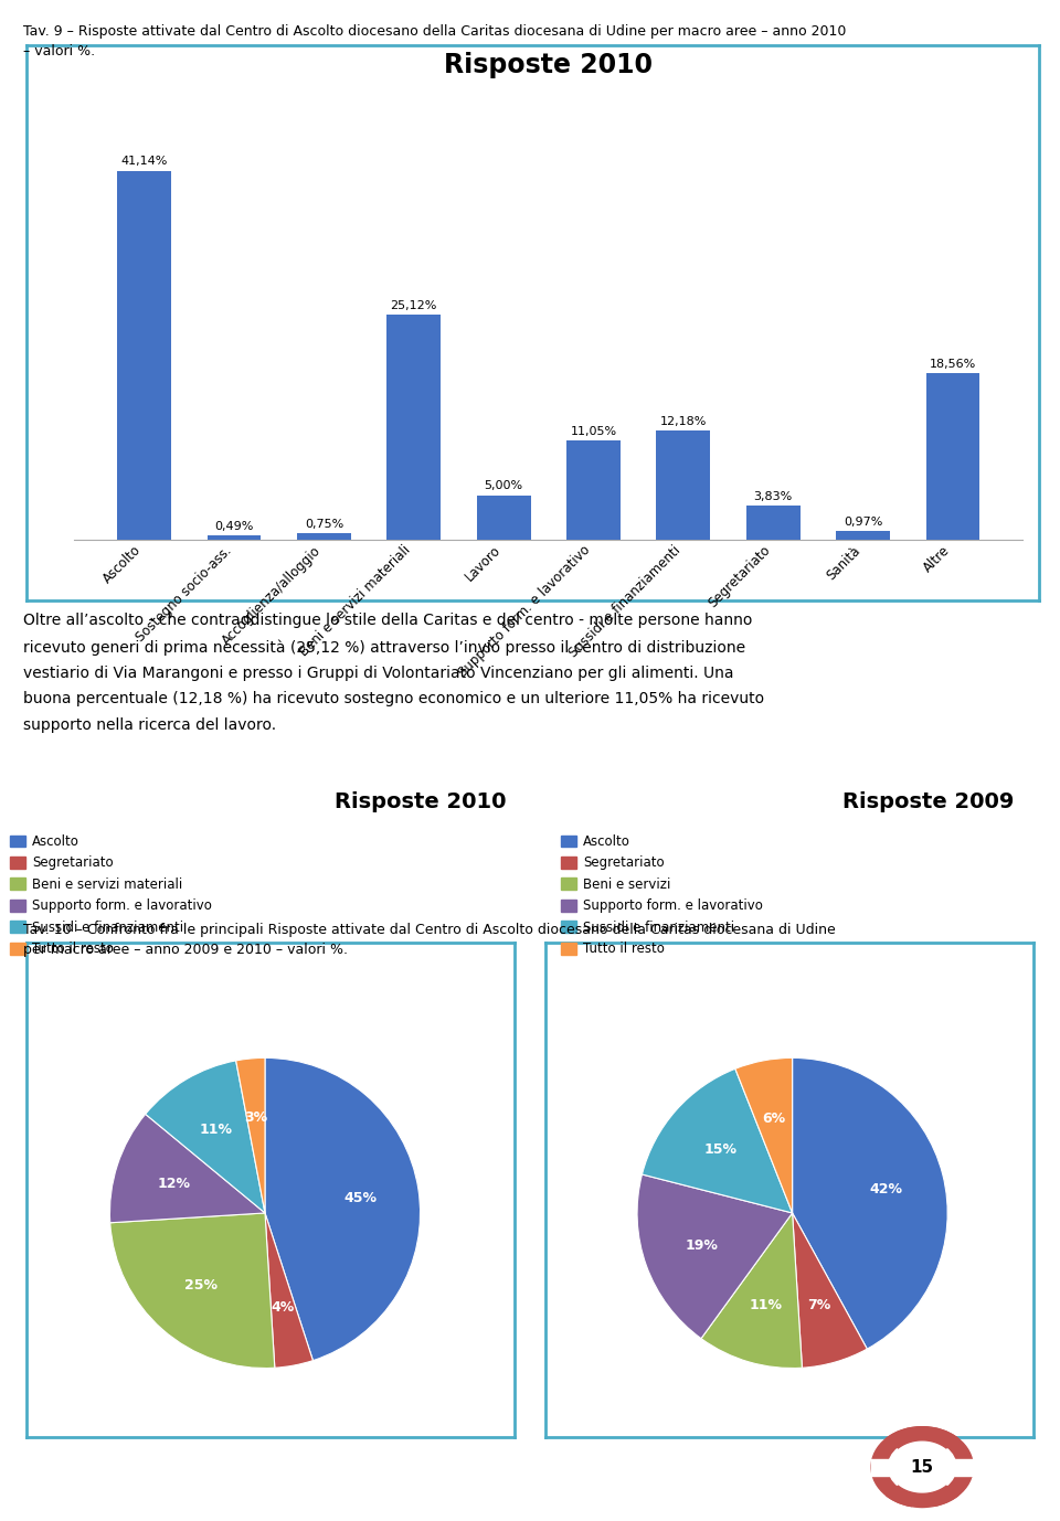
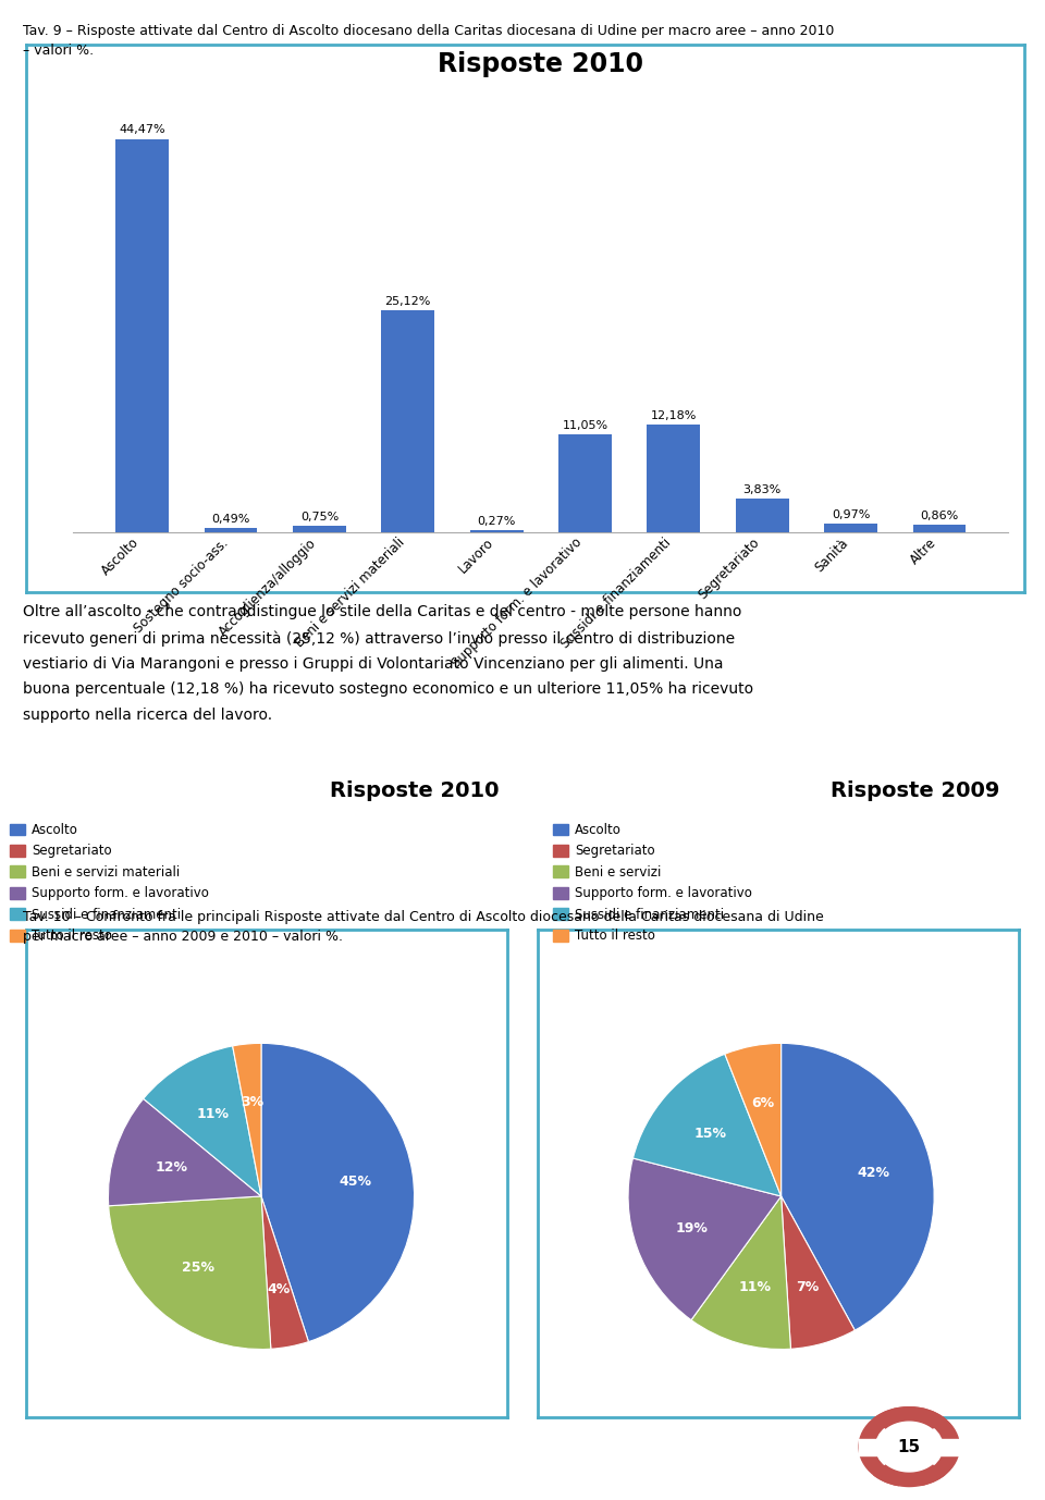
Ascolto: 41,14% -> 44,47%
Lavoro: 5,00% -> 0,27%
Altre: 18,56% -> 0,86%
